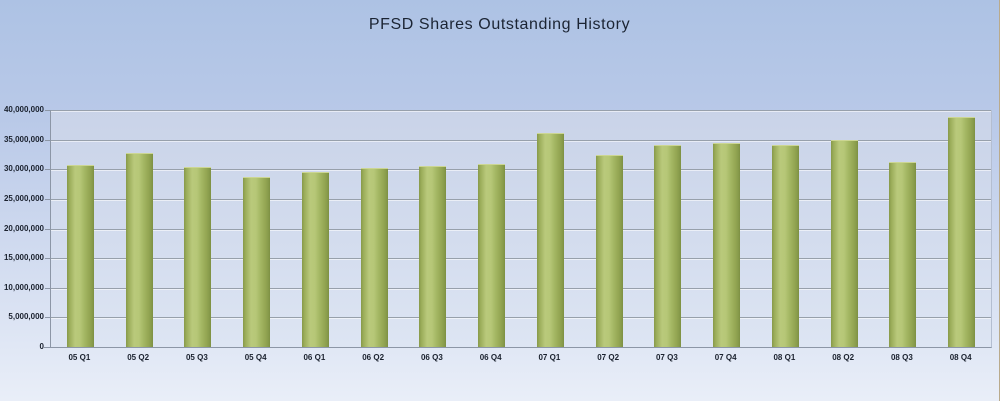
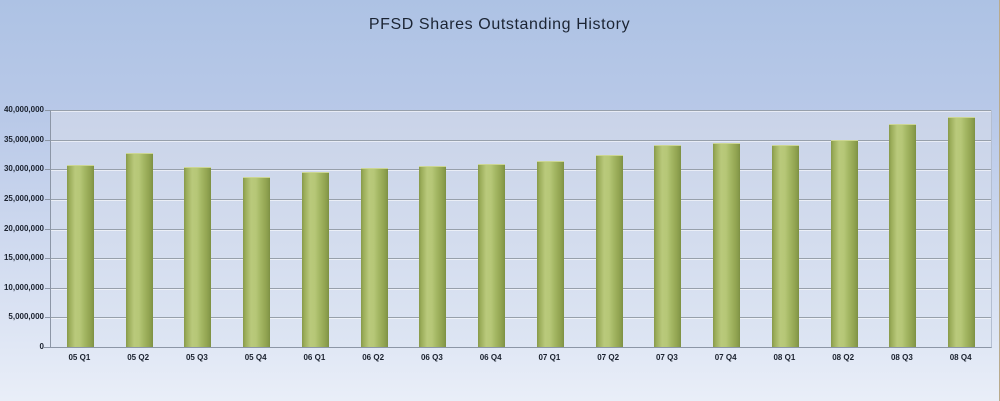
07 Q1: 36000000 -> 31000000
08 Q3: 31000000 -> 37000000
